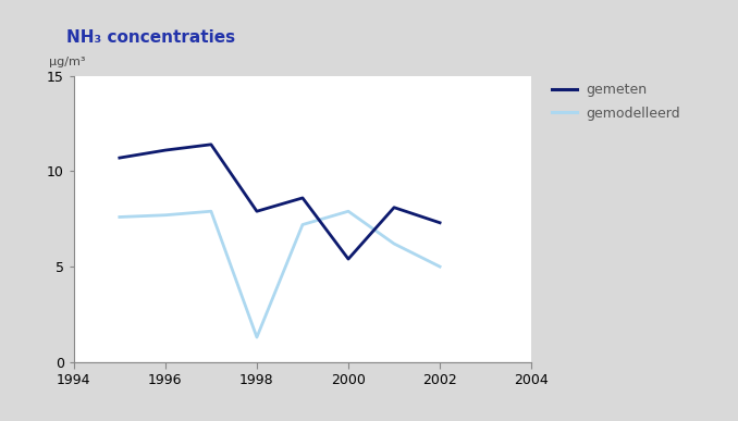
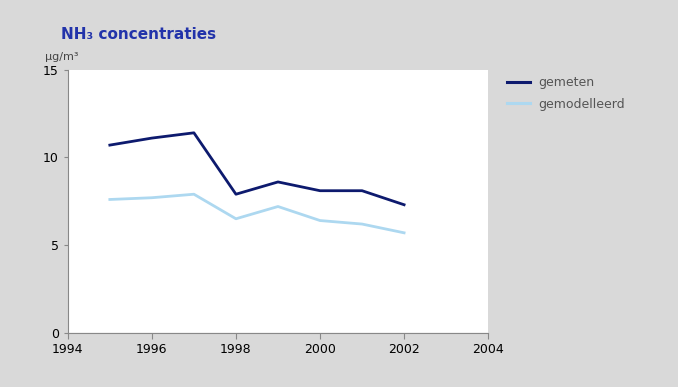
gemodelleerd/1998: 1.3 -> 6.5
gemeten/2000: 5.4 -> 8.1
gemodelleerd/2000: 7.9 -> 6.4
gemodelleerd/2002: 5.0 -> 5.7
